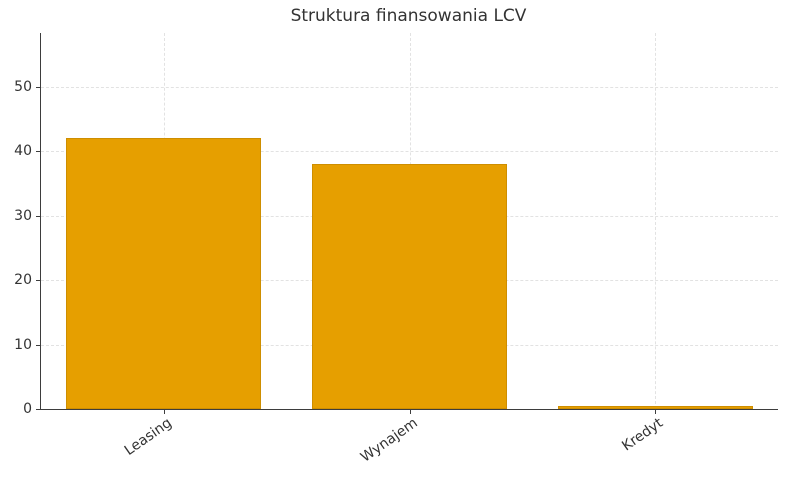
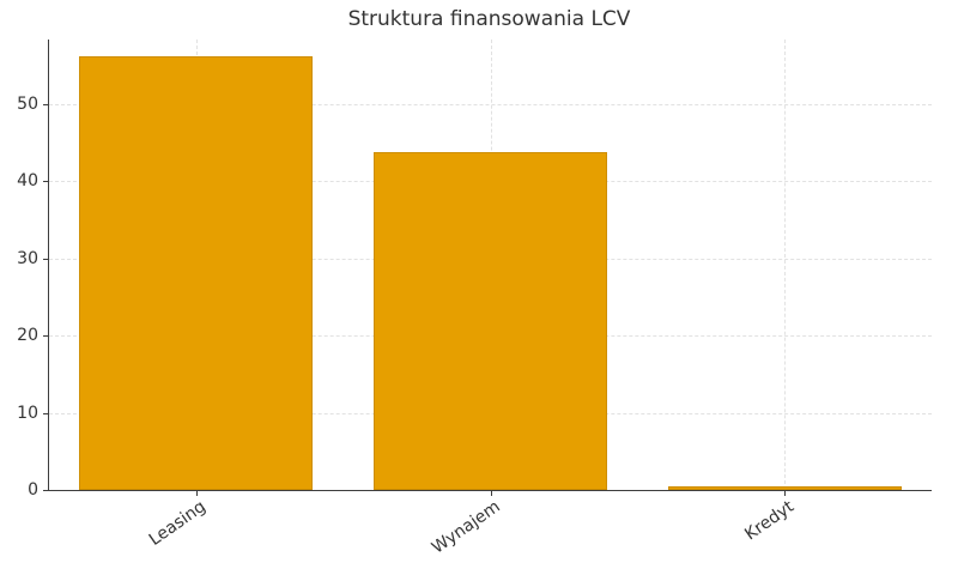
Leasing: 42 -> 56
Wynajem: 38 -> 44
